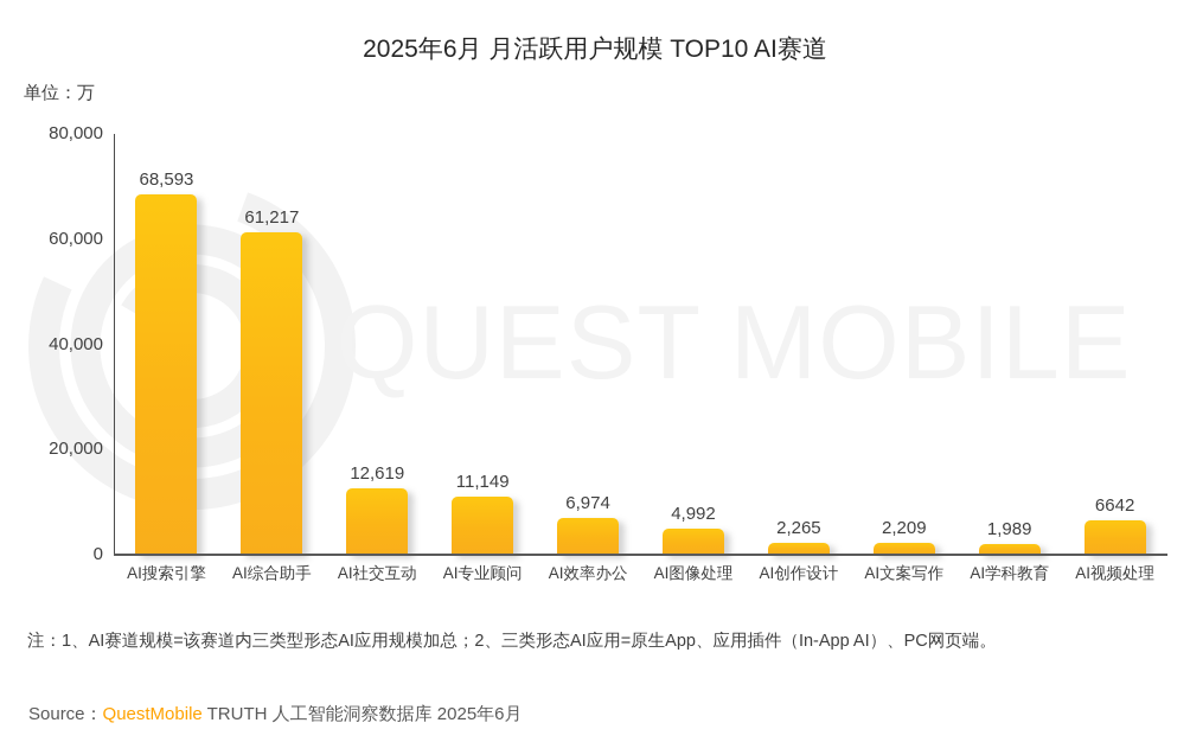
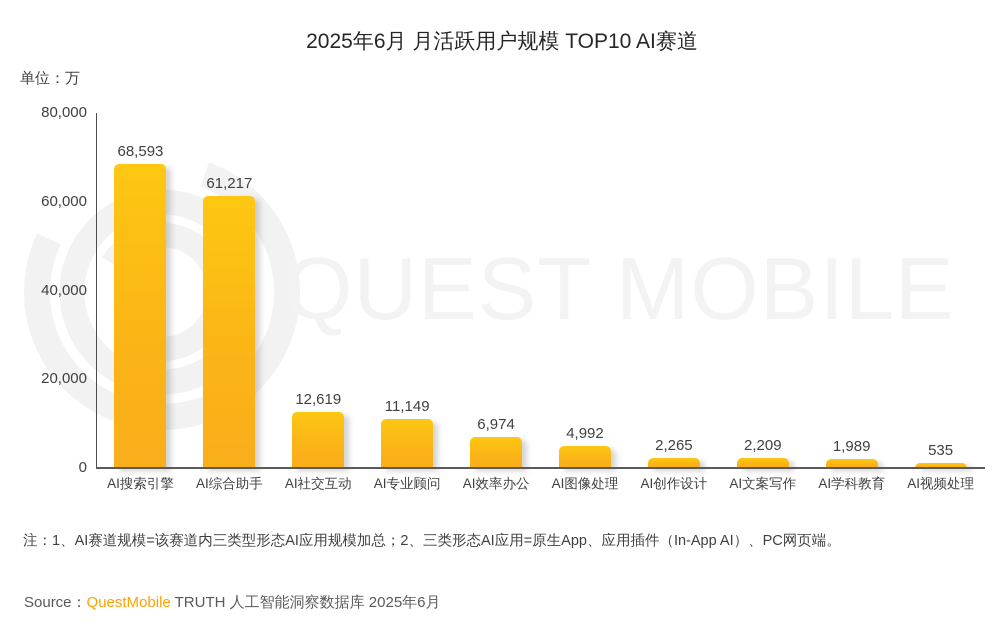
AI视频处理: 6642 -> 535
